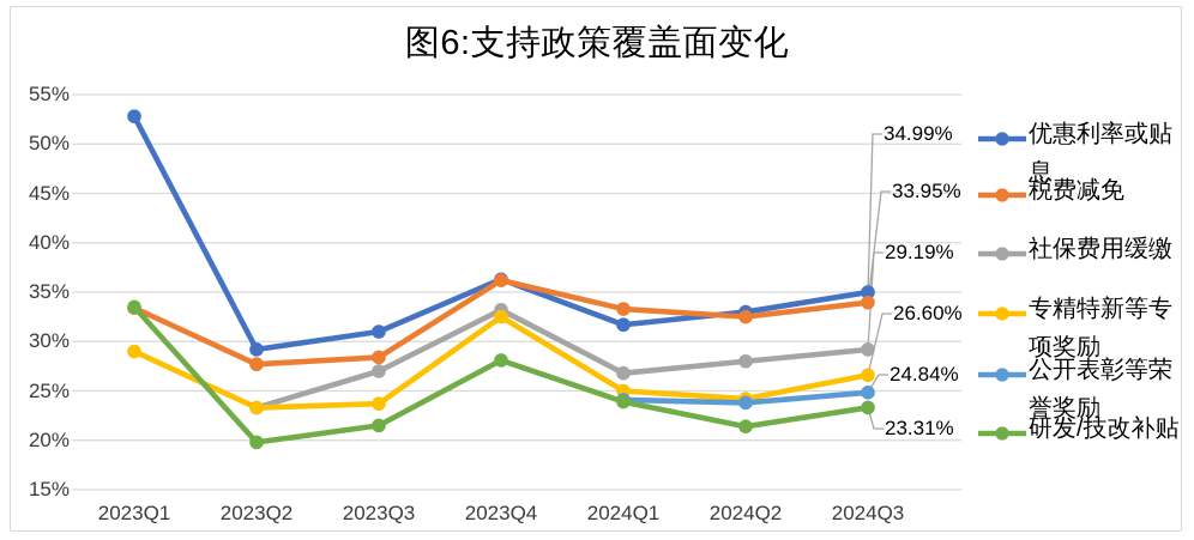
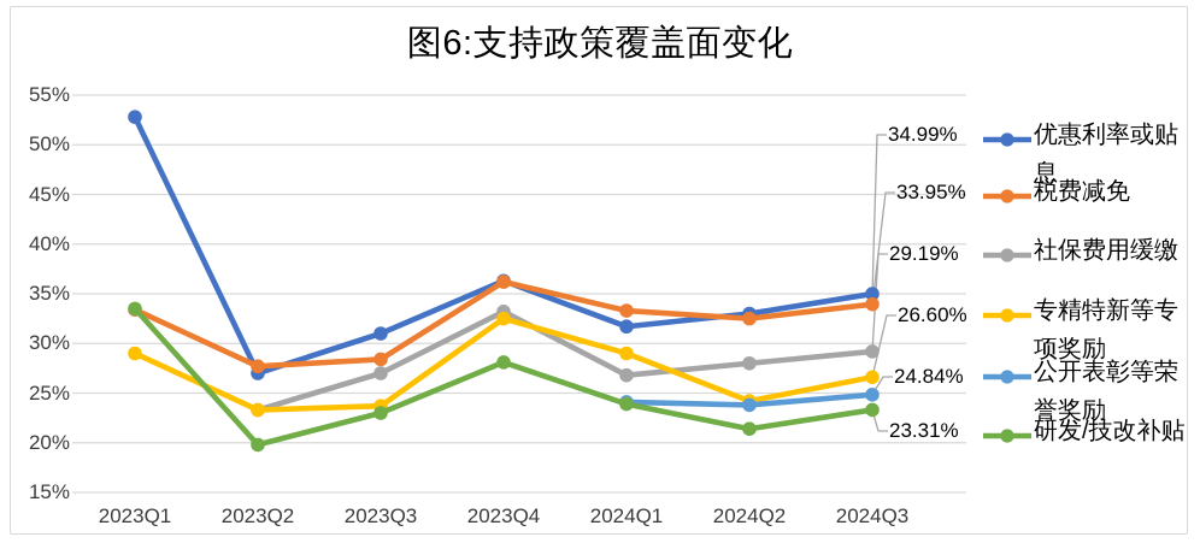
优惠利率或贴息/2023Q2: 29% -> 27%
研发/技改补贴/2023Q3: 22% -> 23%
专精特新等专项奖励/2024Q1: 25% -> 29%
